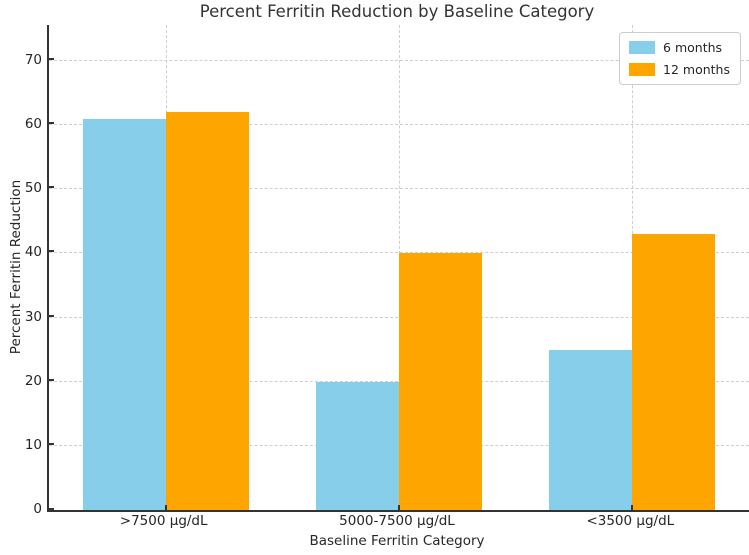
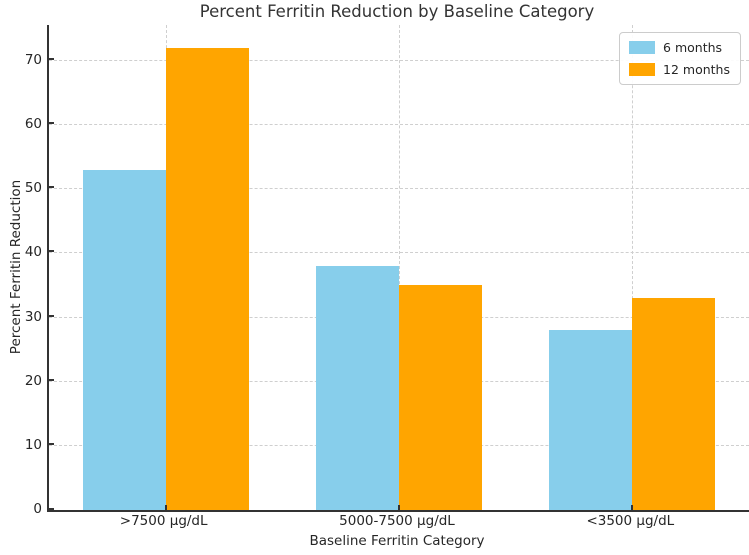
6 months/>7500 μg/dL: 61 -> 53
12 months/>7500 μg/dL: 62 -> 72
6 months/5000-7500 μg/dL: 20 -> 38
12 months/5000-7500 μg/dL: 40 -> 35
6 months/<3500 μg/dL: 25 -> 28
12 months/<3500 μg/dL: 43 -> 33
